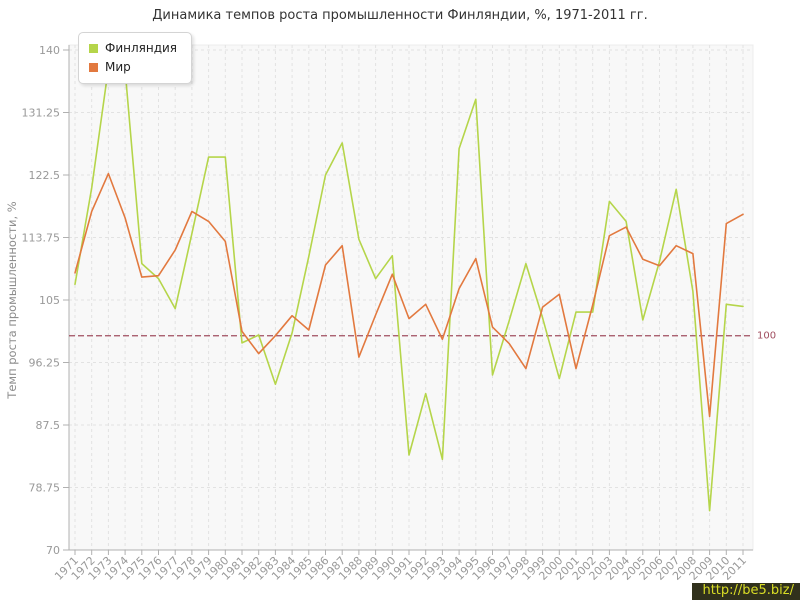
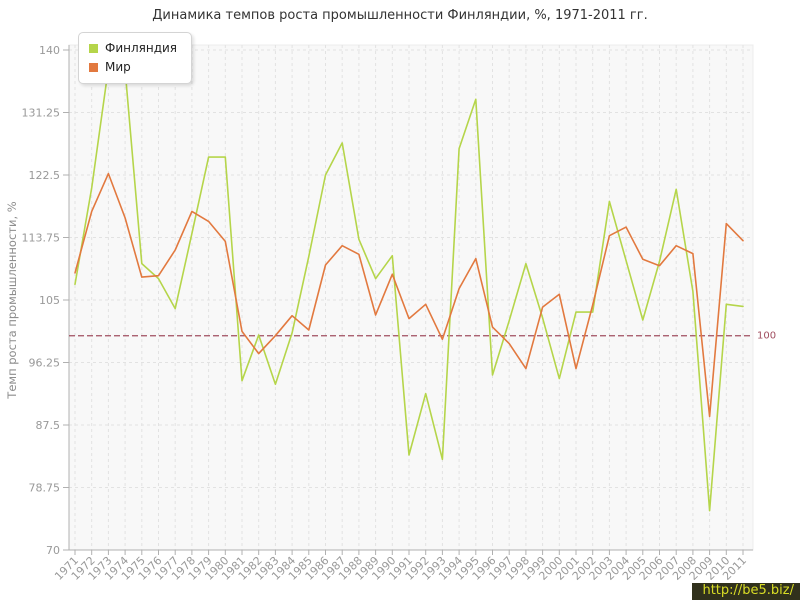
Финляндия/1981: 99 -> 94
Мир/1988: 97 -> 111
Финляндия/2004: 116 -> 110
Мир/2011: 117 -> 113
